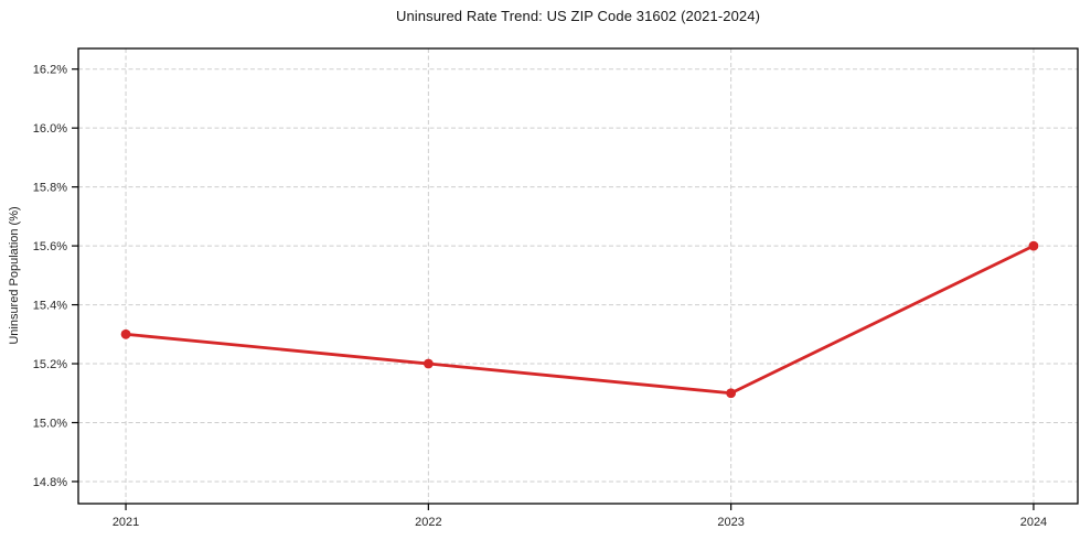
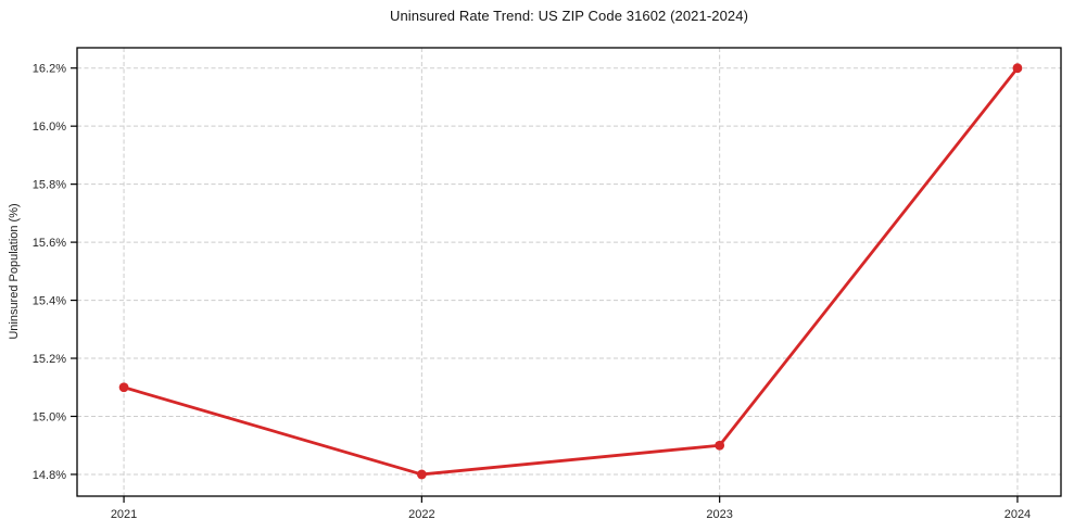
2021: 15.3% -> 15.1%
2022: 15.2% -> 14.8%
2023: 15.1% -> 14.9%
2024: 15.6% -> 16.2%
